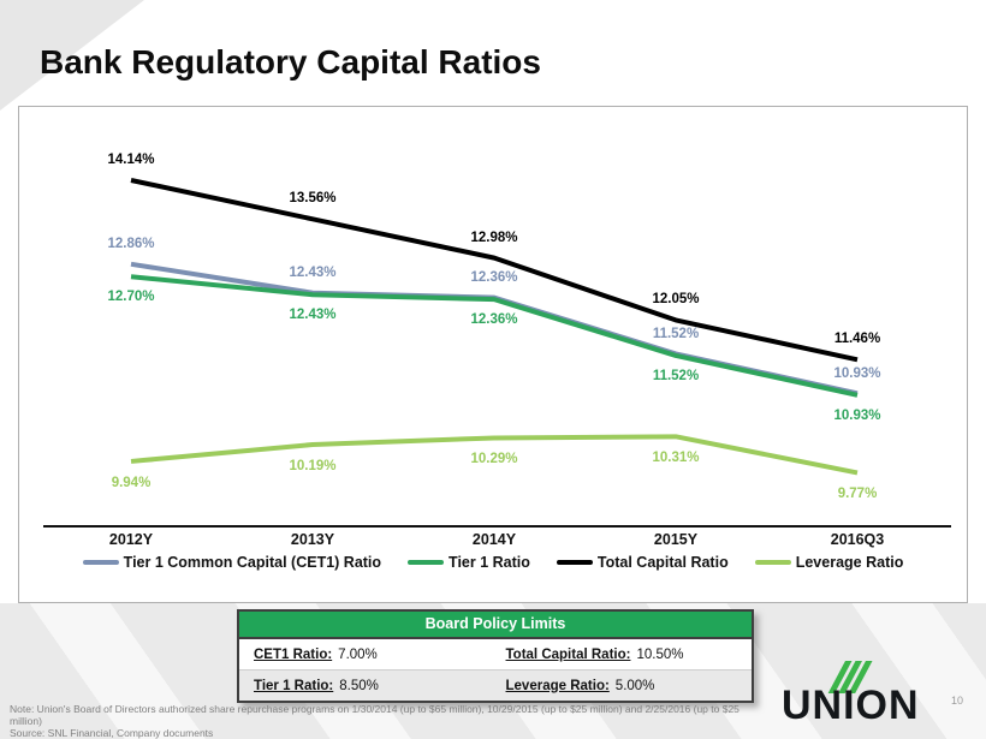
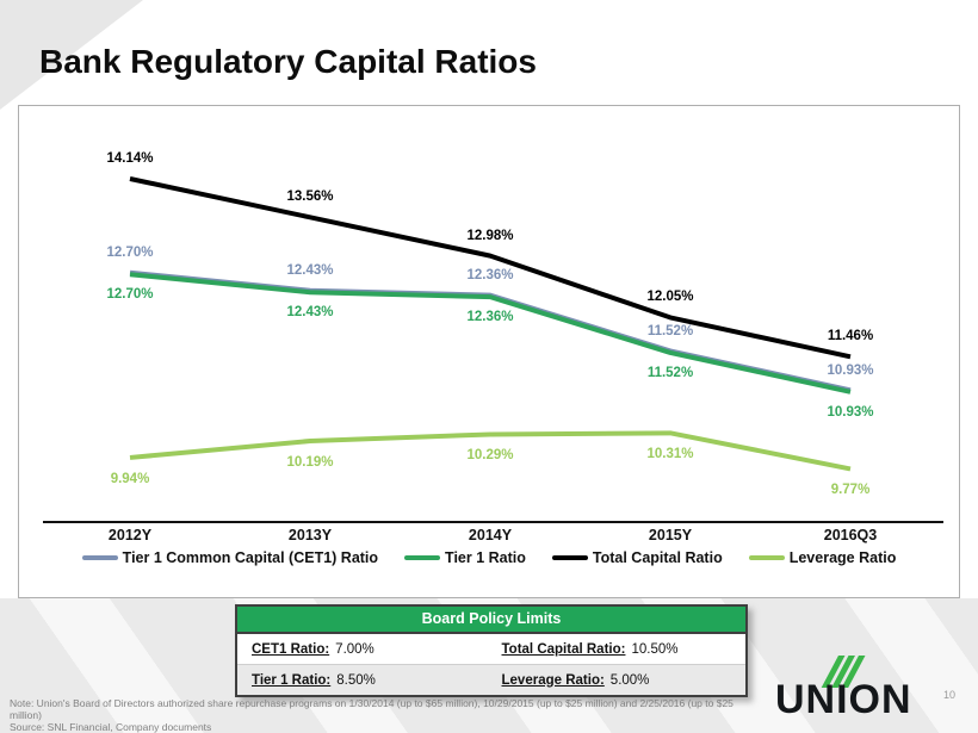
Tier 1 Common Capital (CET1) Ratio/2012Y: 12.86% -> 12.70%
